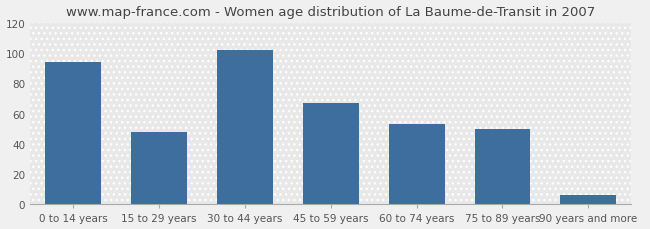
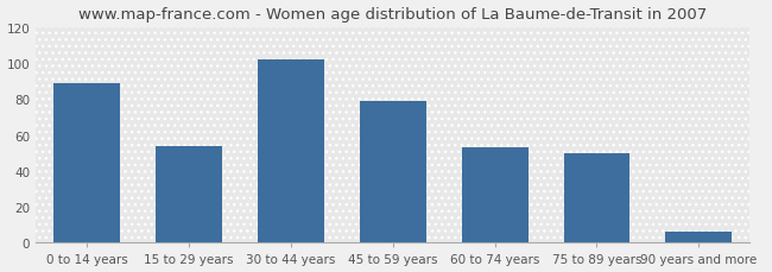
0 to 14 years: 94 -> 89
15 to 29 years: 48 -> 54
45 to 59 years: 67 -> 79
